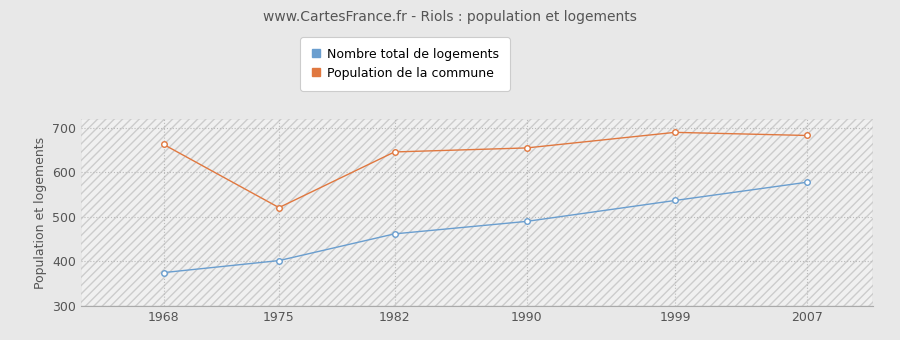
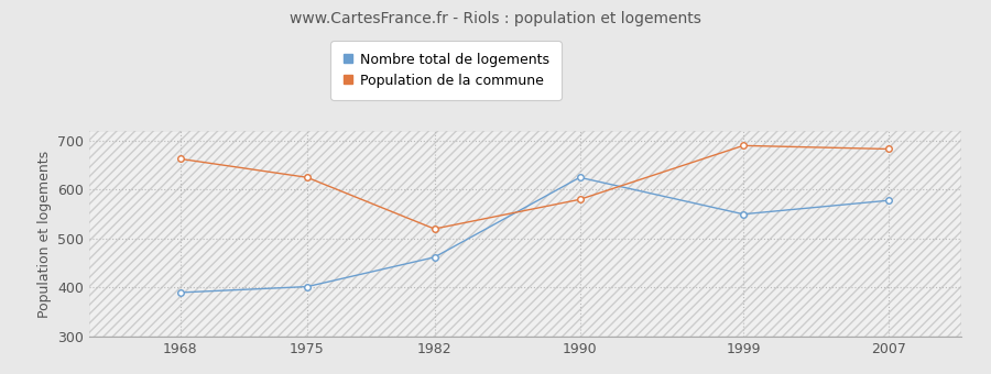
Nombre total de logements/1968: 375 -> 390
Population de la commune/1975: 521 -> 625
Population de la commune/1982: 646 -> 520
Nombre total de logements/1990: 490 -> 625
Population de la commune/1990: 655 -> 580
Nombre total de logements/1999: 537 -> 550
